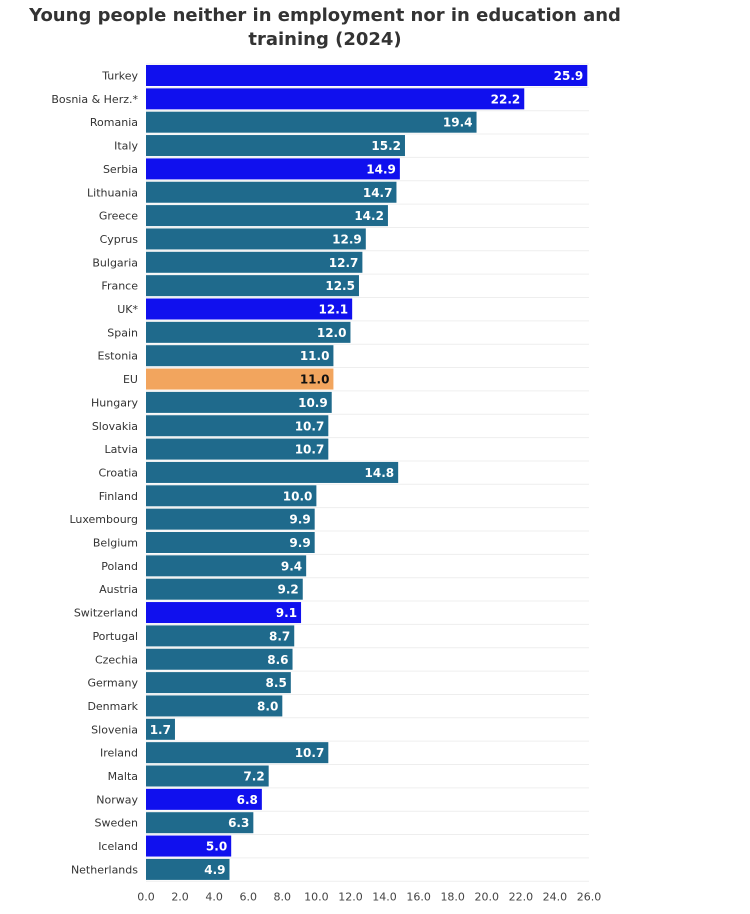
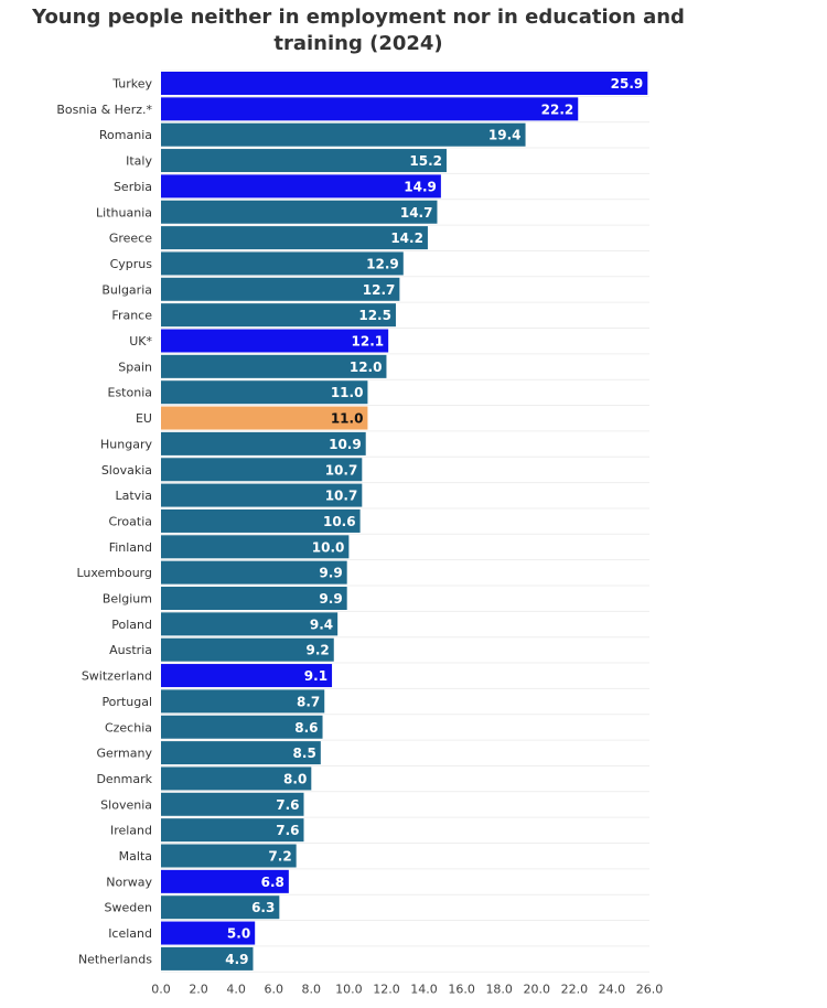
Croatia: 14.8 -> 10.6
Slovenia: 1.7 -> 7.6
Ireland: 10.7 -> 7.6
